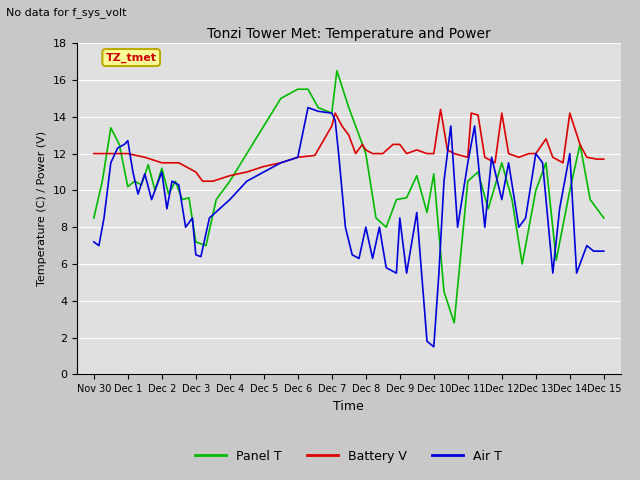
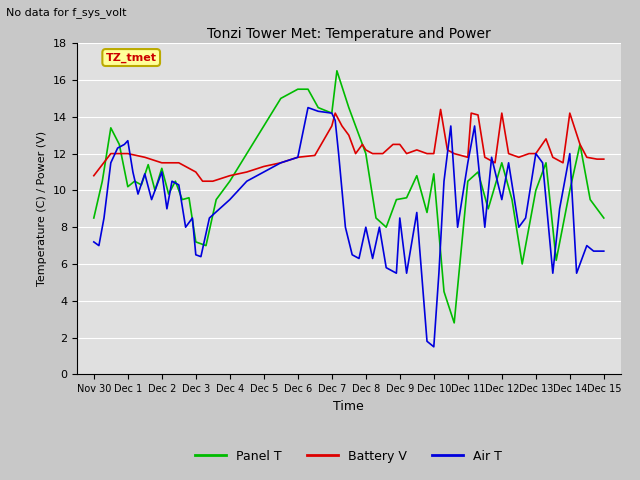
Battery V/Nov 30: 12.0 -> 10.8
